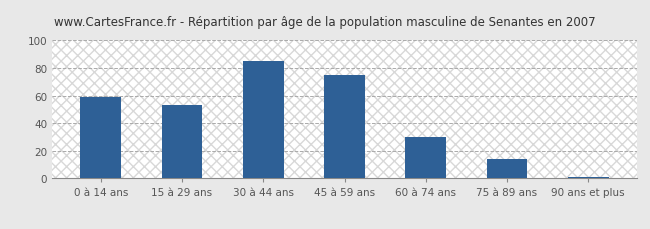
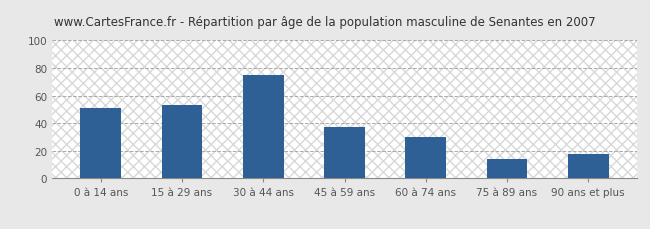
0 à 14 ans: 59 -> 51
30 à 44 ans: 85 -> 75
45 à 59 ans: 75 -> 37
90 ans et plus: 1 -> 18
